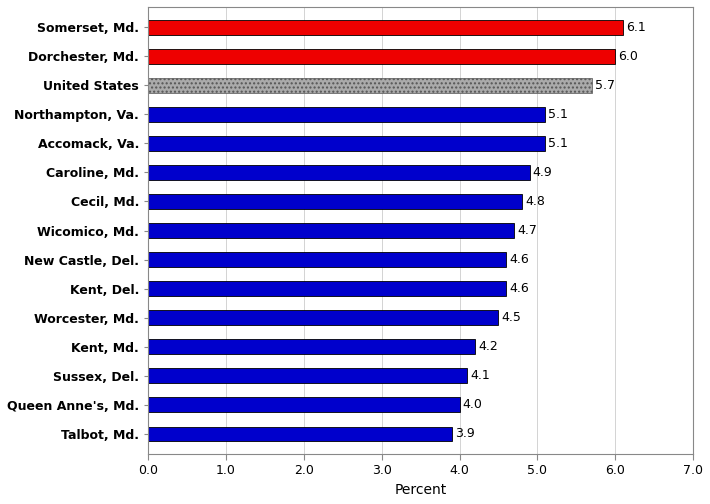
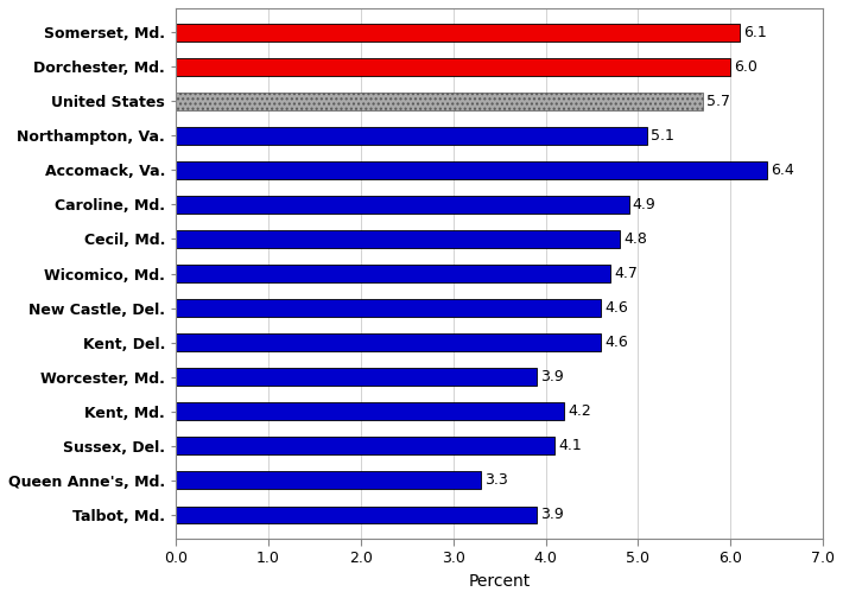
Accomack, Va.: 5.1 -> 6.4
Worcester, Md.: 4.5 -> 3.9
Queen Anne's, Md.: 4.0 -> 3.3
